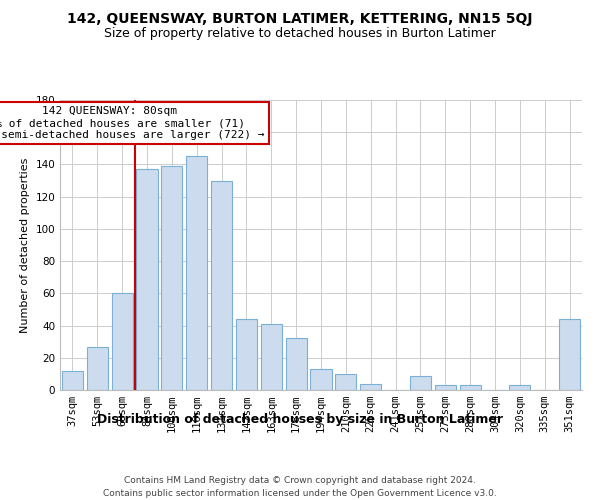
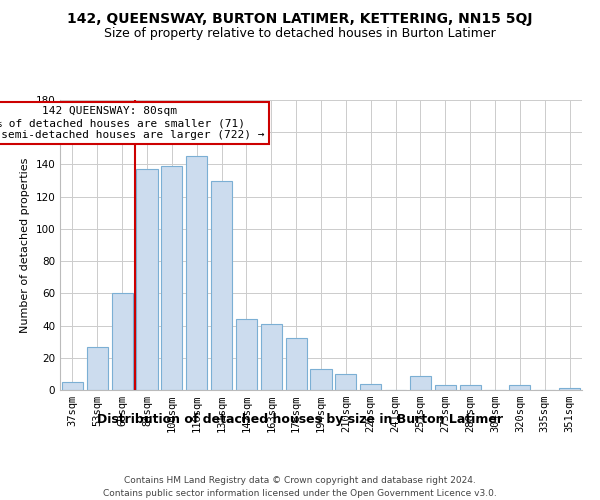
37sqm: 12 -> 5
351sqm: 44 -> 1
